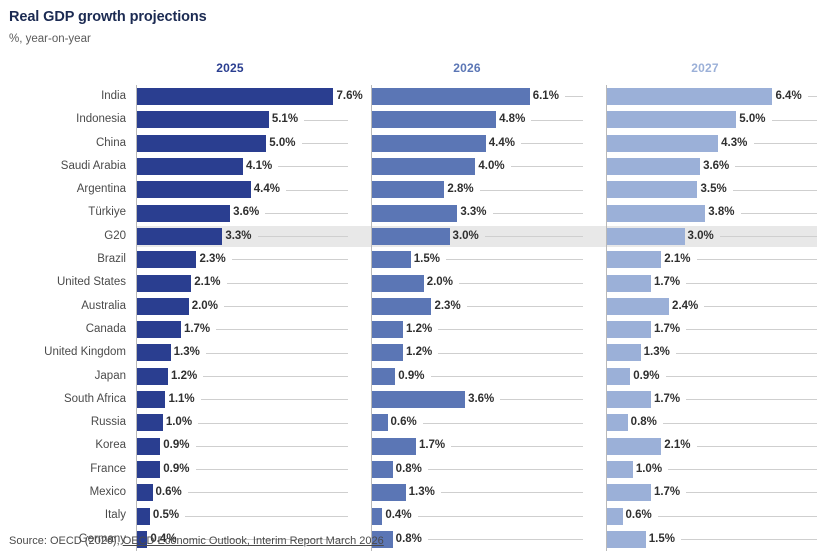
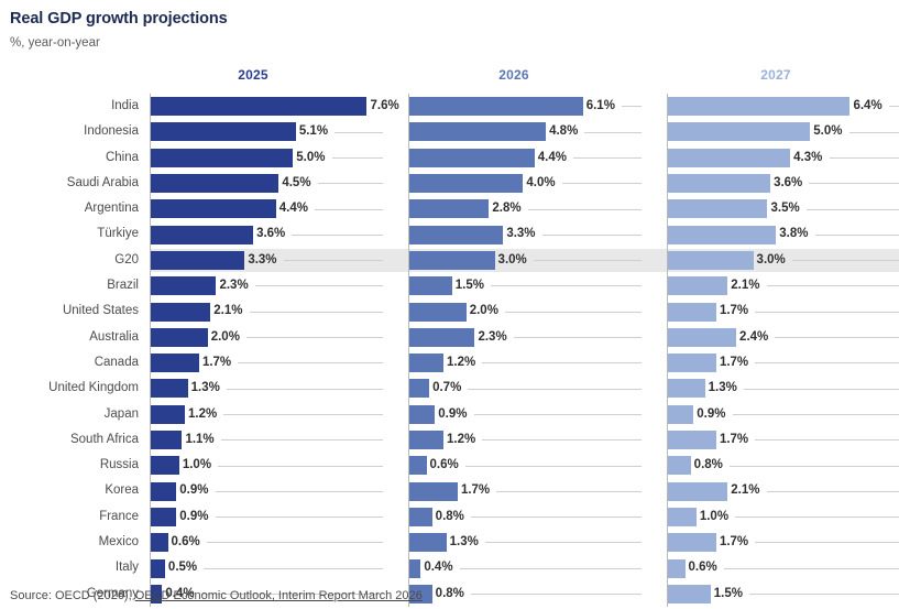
2025/Saudi Arabia: 4.1% -> 4.5%
2026/United Kingdom: 1.2% -> 0.7%
2026/South Africa: 3.6% -> 1.2%
